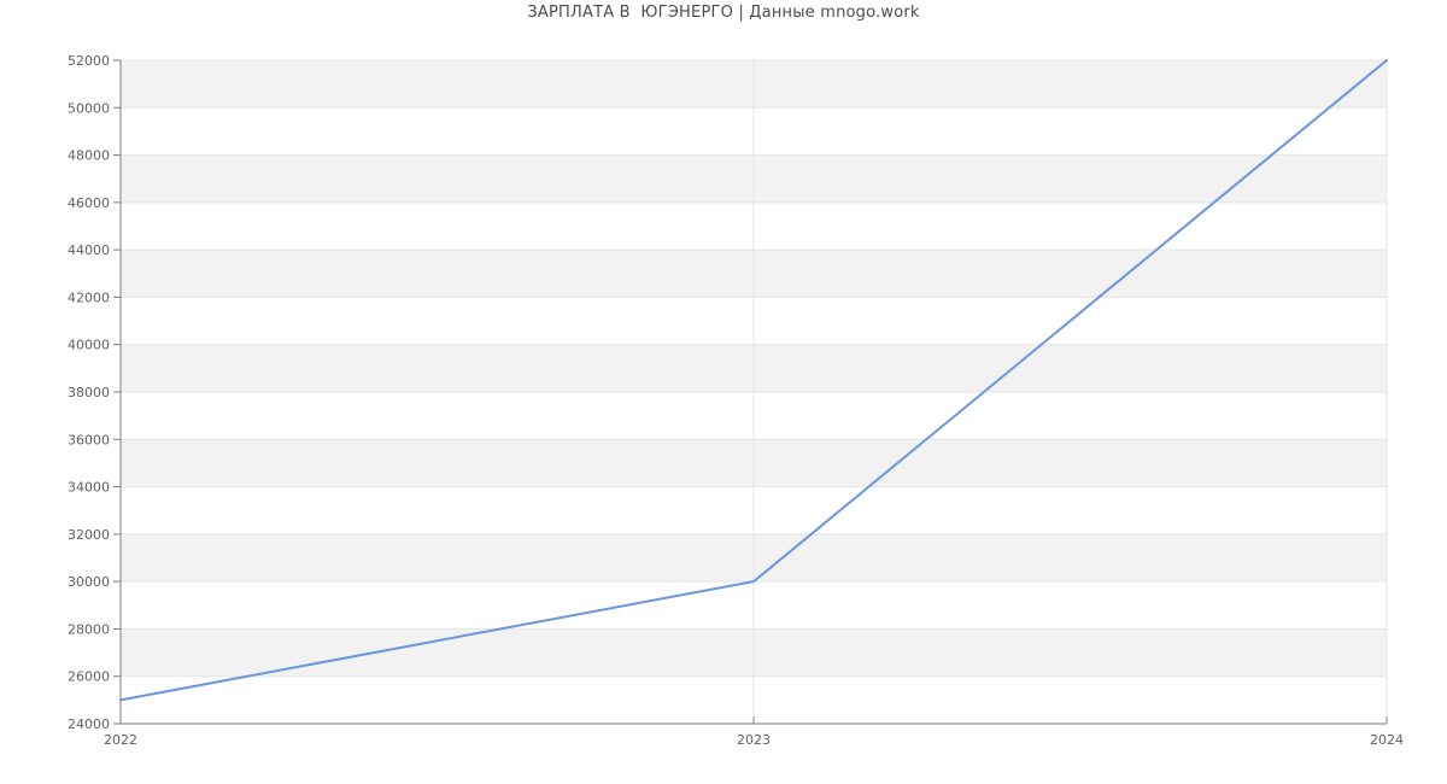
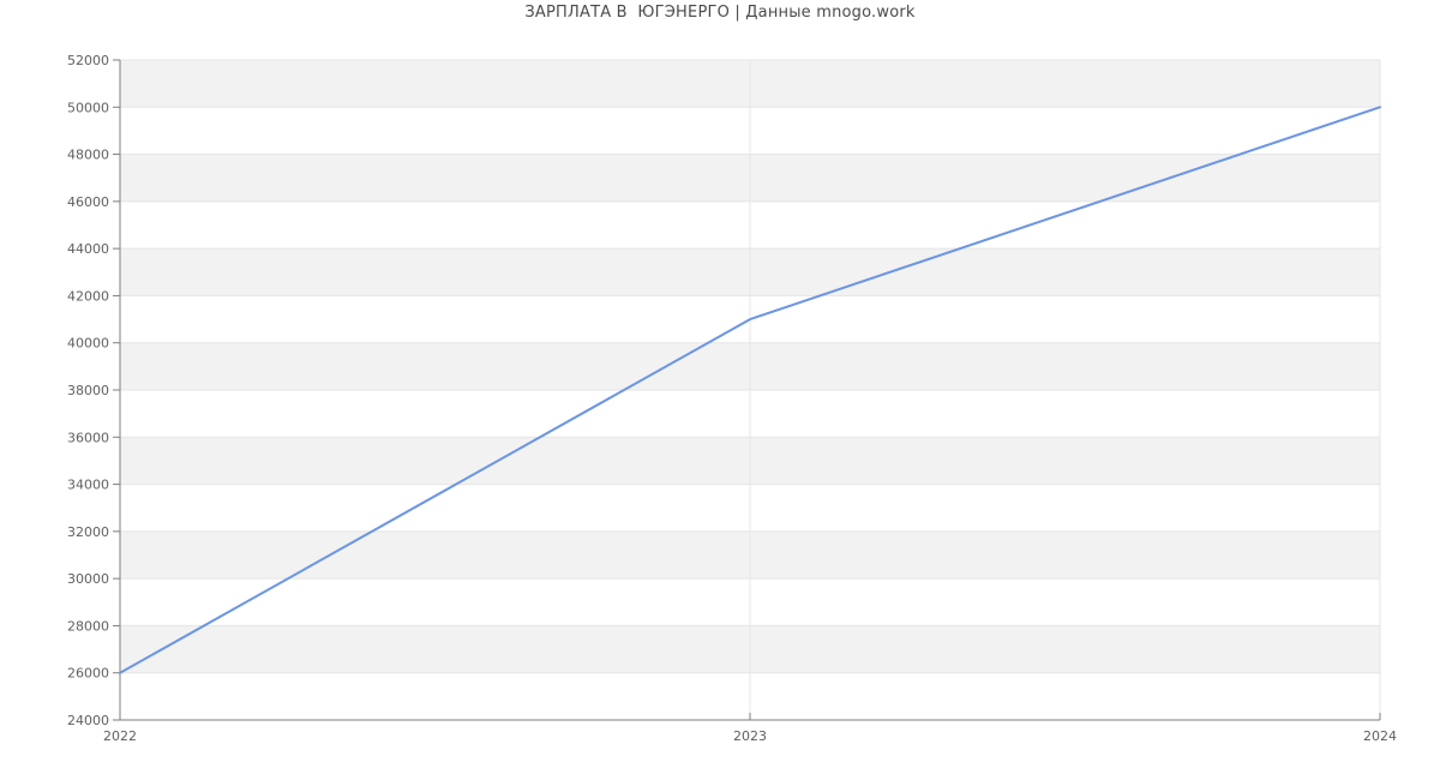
2022: 25000 -> 26000
2023: 30000 -> 41000
2024: 52000 -> 50000
